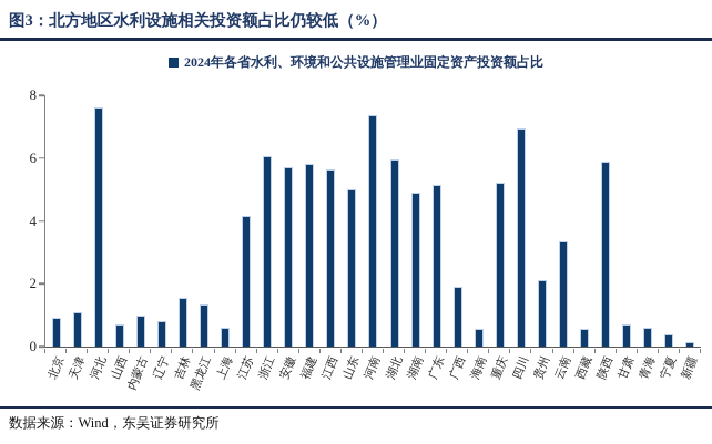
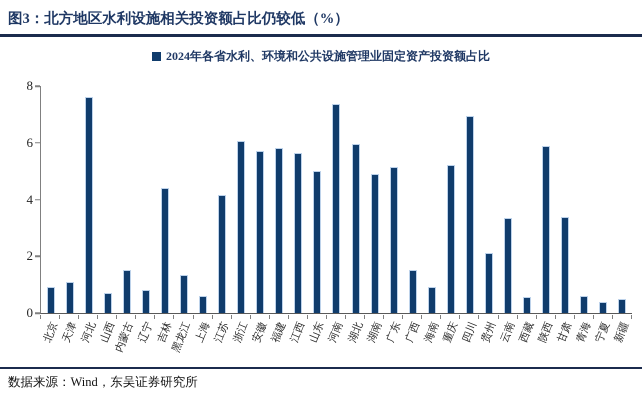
内蒙古: 1.0 -> 1.5
吉林: 1.6 -> 4.4
广西: 1.9 -> 1.5
海南: 0.6 -> 0.9
甘肃: 0.7 -> 3.4
新疆: 0.1 -> 0.5
